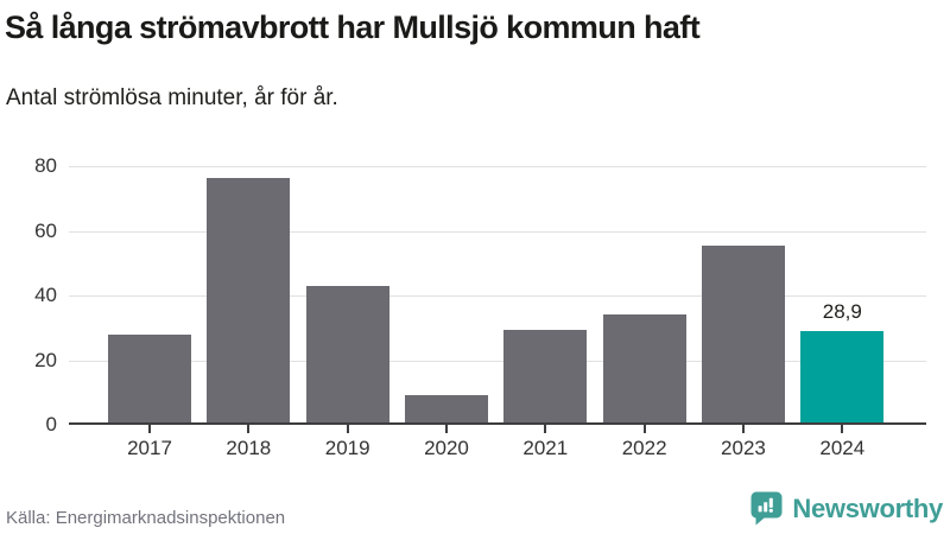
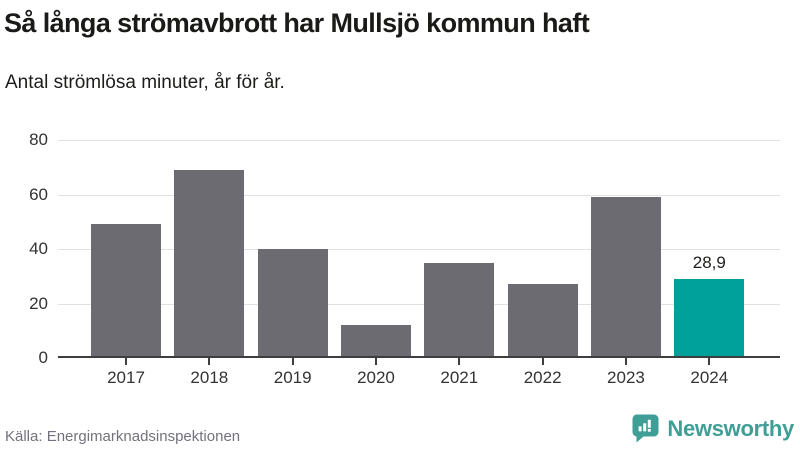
2017: 28 -> 49
2018: 76 -> 69
2019: 43 -> 40
2020: 9 -> 12
2021: 30 -> 35
2022: 34 -> 27
2023: 56 -> 59
